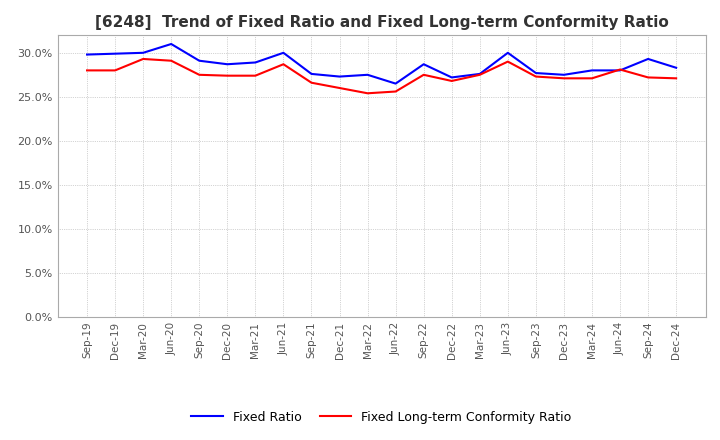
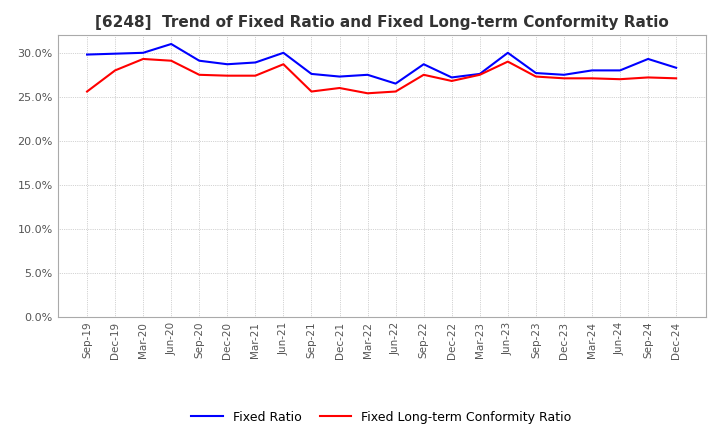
Fixed Long-term Conformity Ratio/Sep-19: 28.0% -> 25.6%
Fixed Long-term Conformity Ratio/Sep-21: 26.6% -> 25.6%
Fixed Long-term Conformity Ratio/Jun-24: 28.1% -> 27.0%
